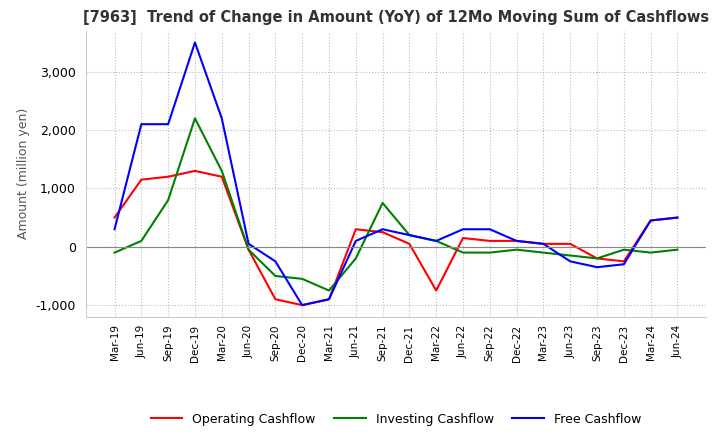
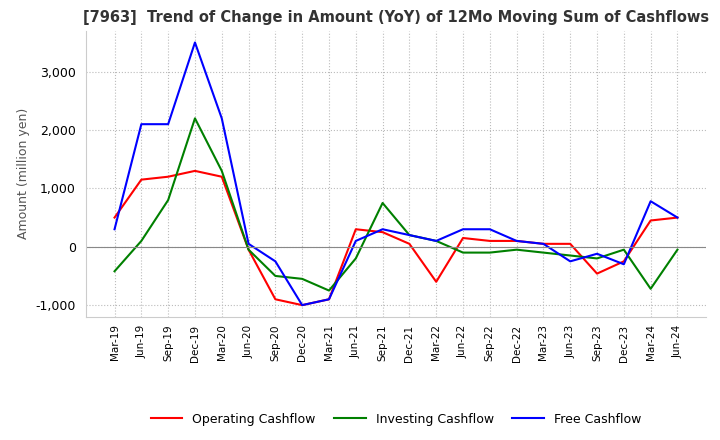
Investing Cashflow/Mar-19: -100 -> -420
Operating Cashflow/Mar-22: -750 -> -600
Operating Cashflow/Sep-23: -200 -> -460
Free Cashflow/Sep-23: -350 -> -120
Investing Cashflow/Mar-24: -100 -> -720
Free Cashflow/Mar-24: 450 -> 780
